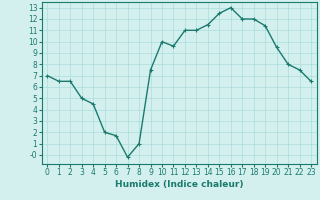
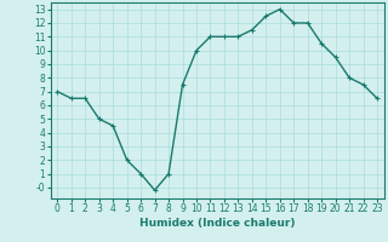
6: 1.7 -> 1.0
11: 9.6 -> 11.0
19: 11.4 -> 10.5
